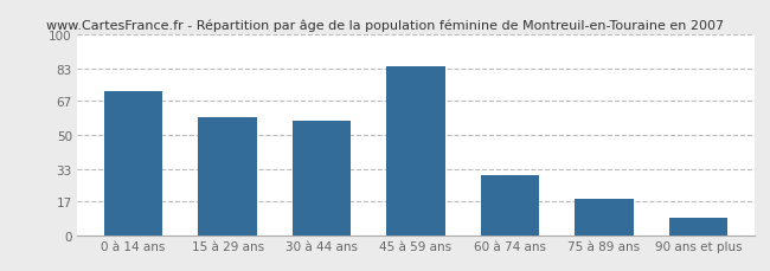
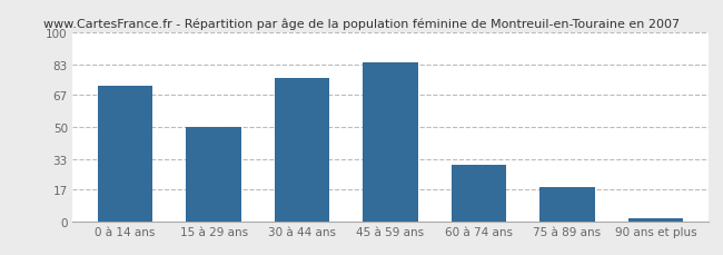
15 à 29 ans: 59 -> 50
30 à 44 ans: 57 -> 76
90 ans et plus: 9 -> 2
